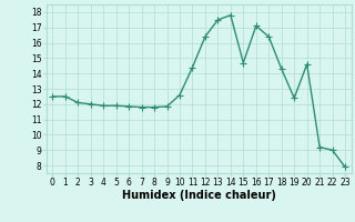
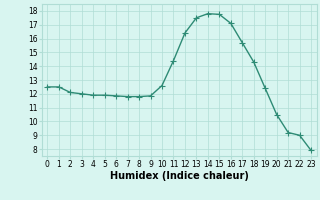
15: 14.7 -> 17.8
17: 16.4 -> 15.7
20: 14.6 -> 10.5
